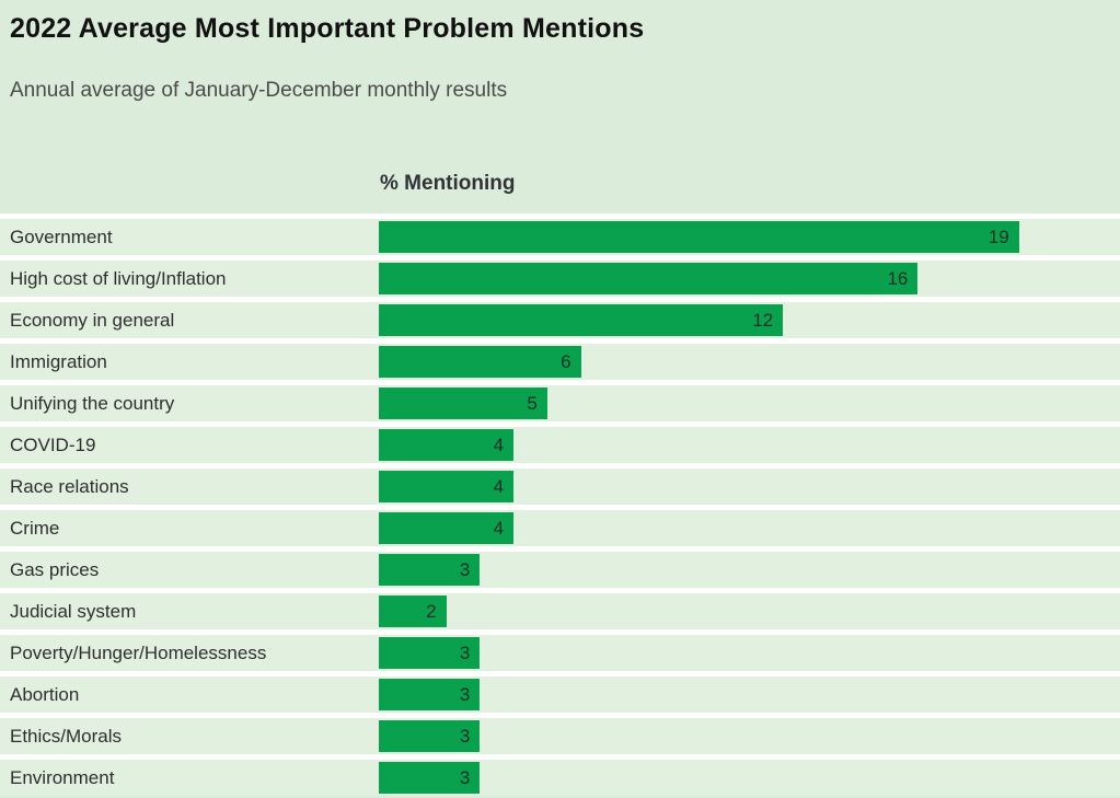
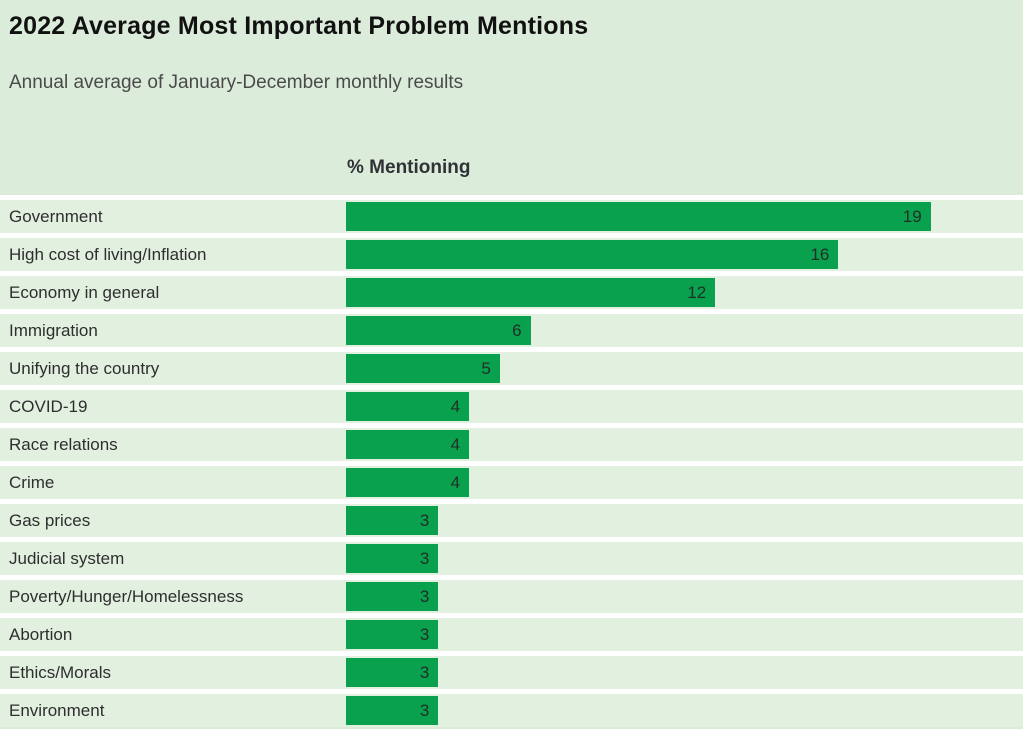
Judicial system: 2 -> 3
